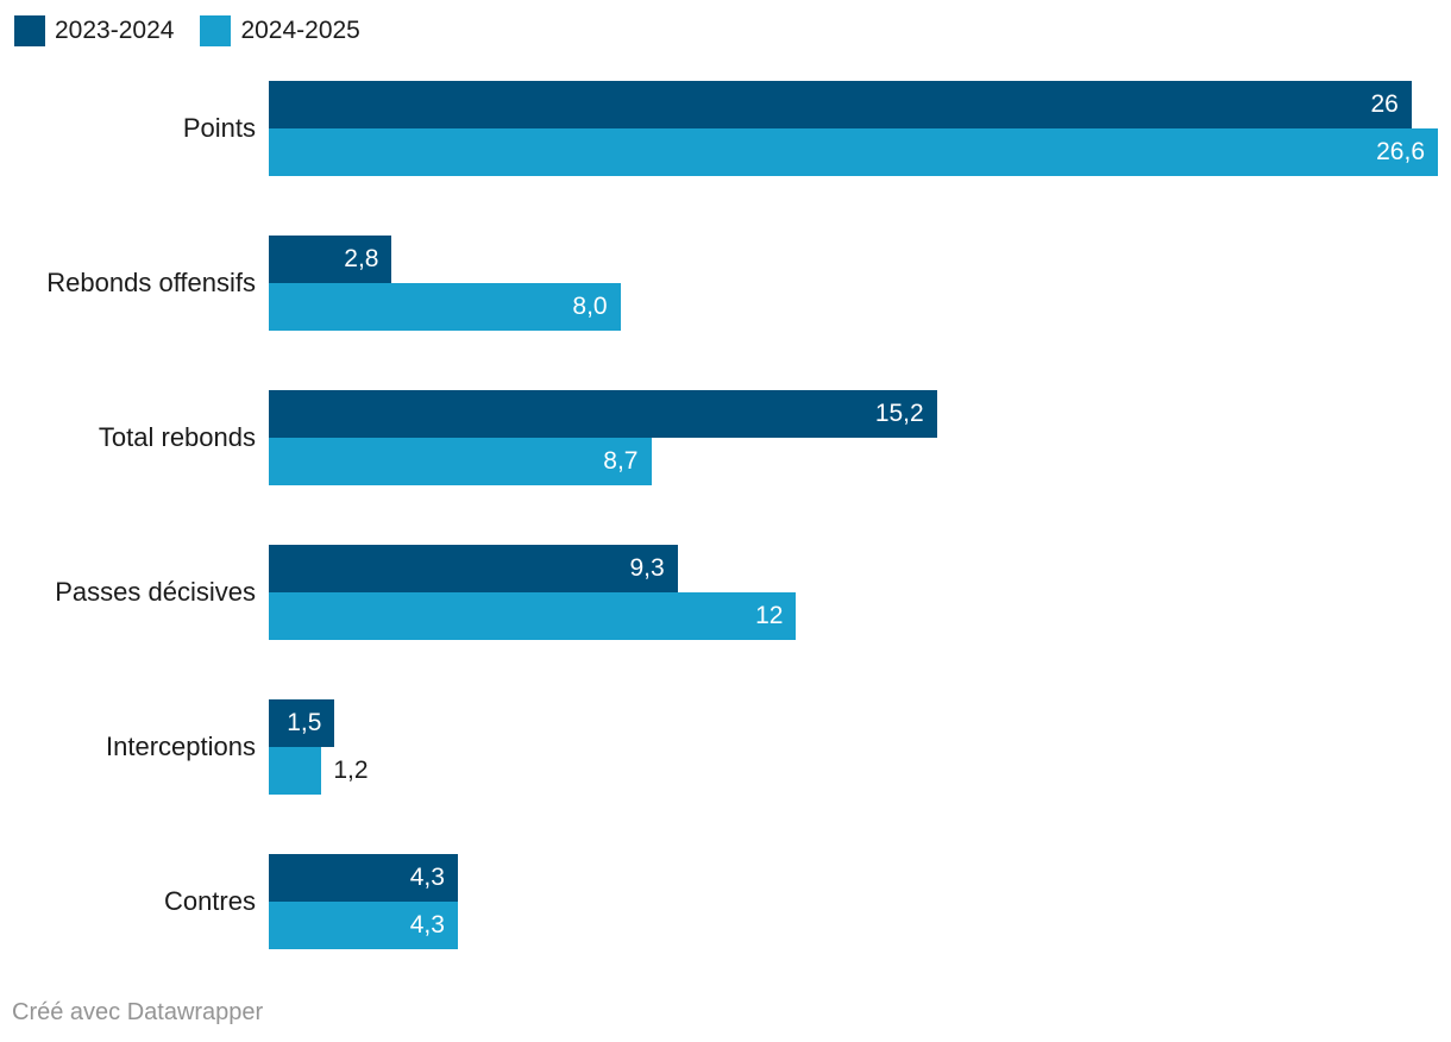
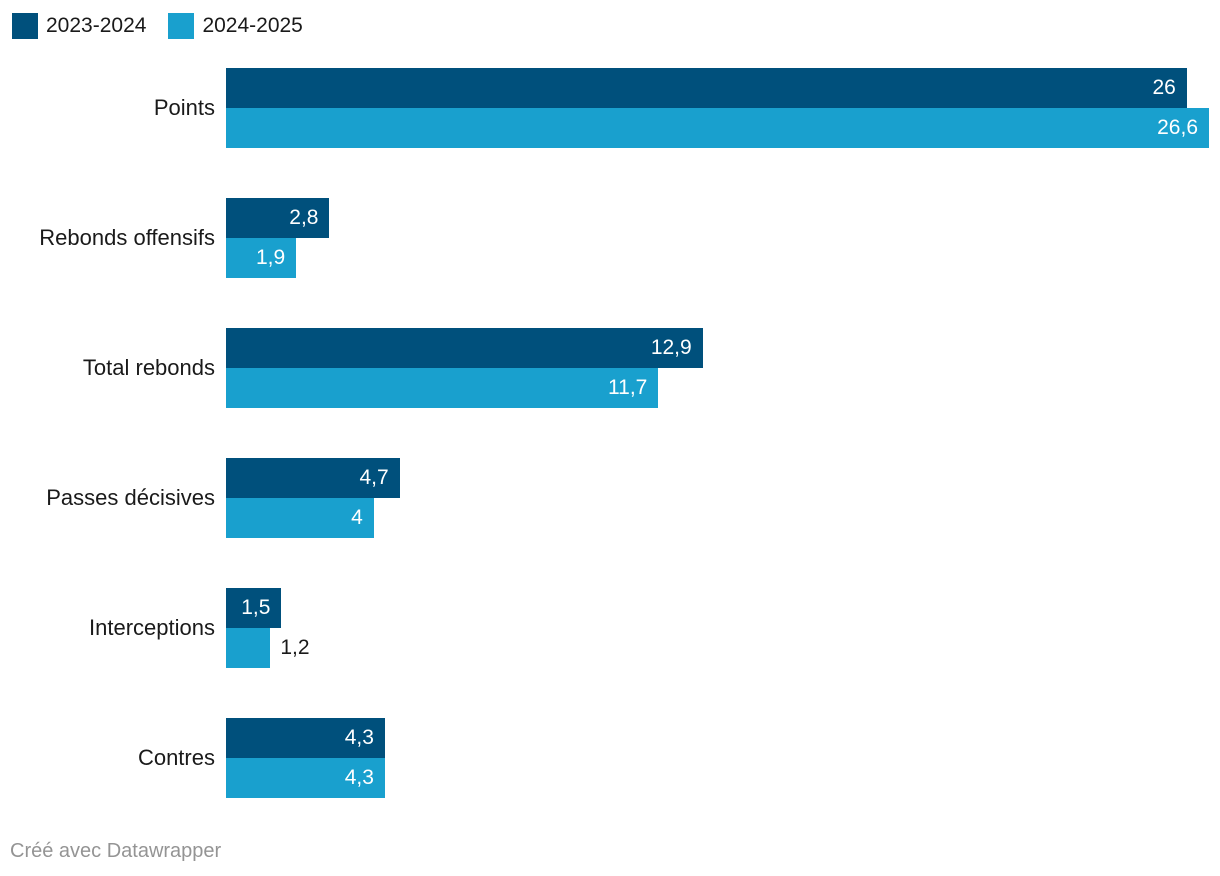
2024-2025/Rebonds offensifs: 8,0 -> 1,9
2023-2024/Total rebonds: 15,2 -> 12,9
2024-2025/Total rebonds: 8,7 -> 11,7
2023-2024/Passes décisives: 9,3 -> 4,7
2024-2025/Passes décisives: 12 -> 4
